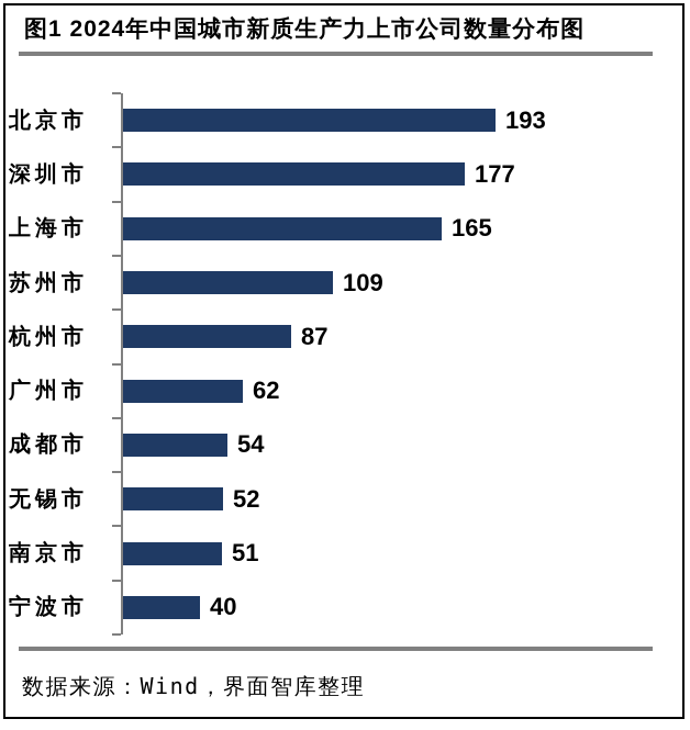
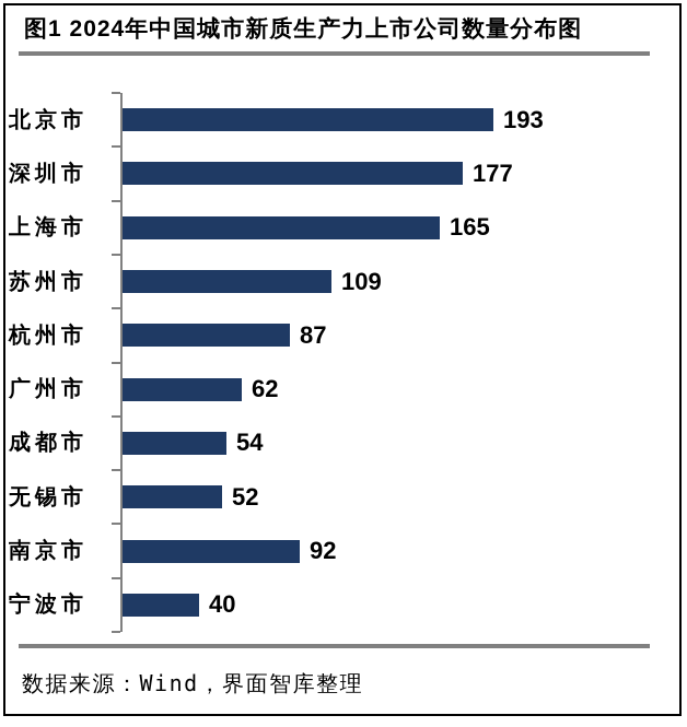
南京市: 51 -> 92
